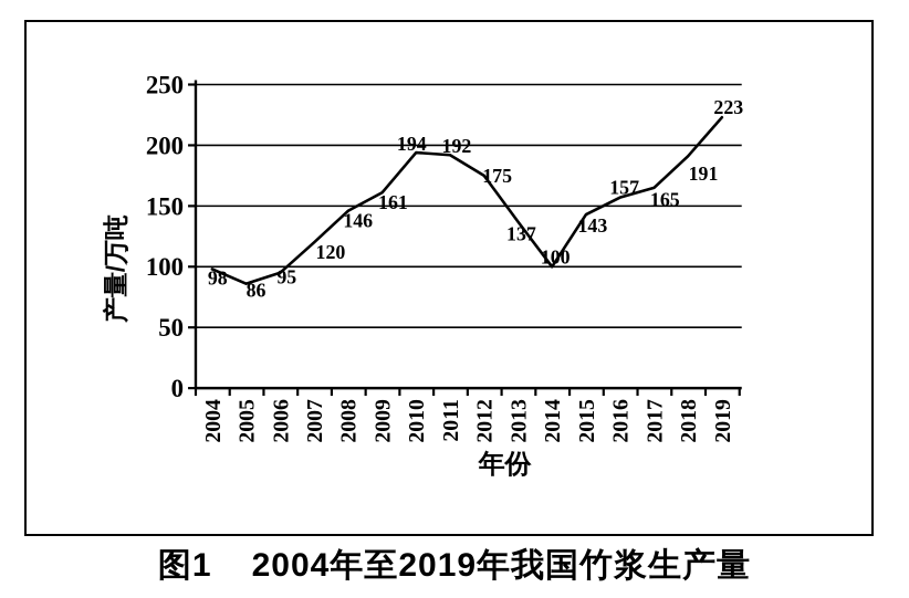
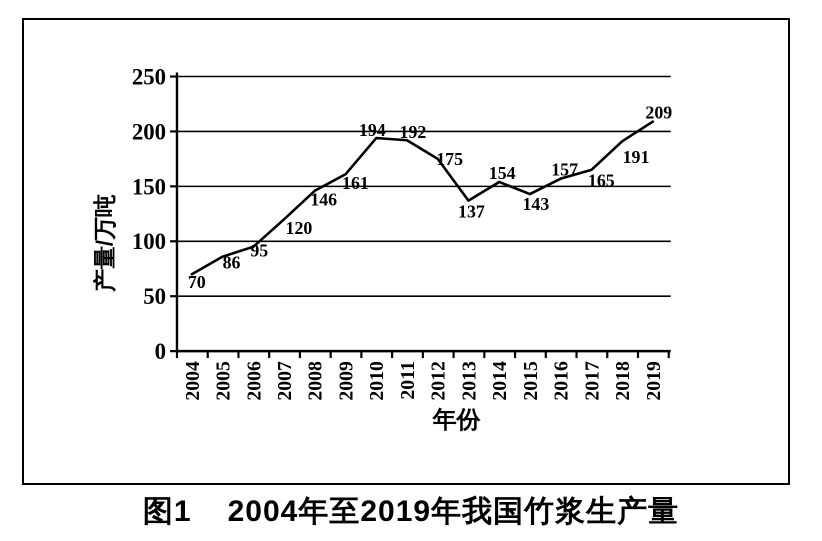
2004: 98 -> 70
2014: 100 -> 154
2019: 223 -> 209
